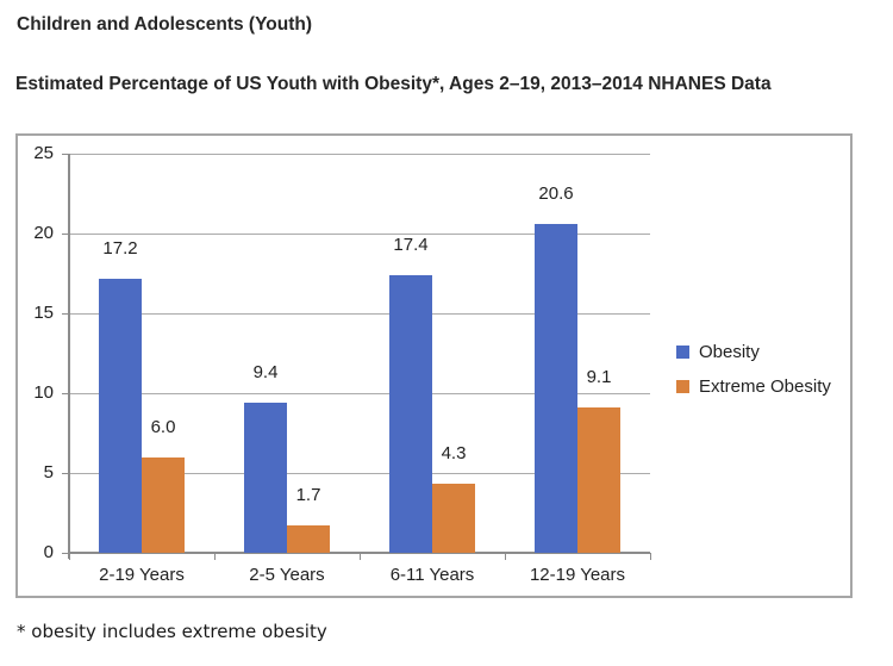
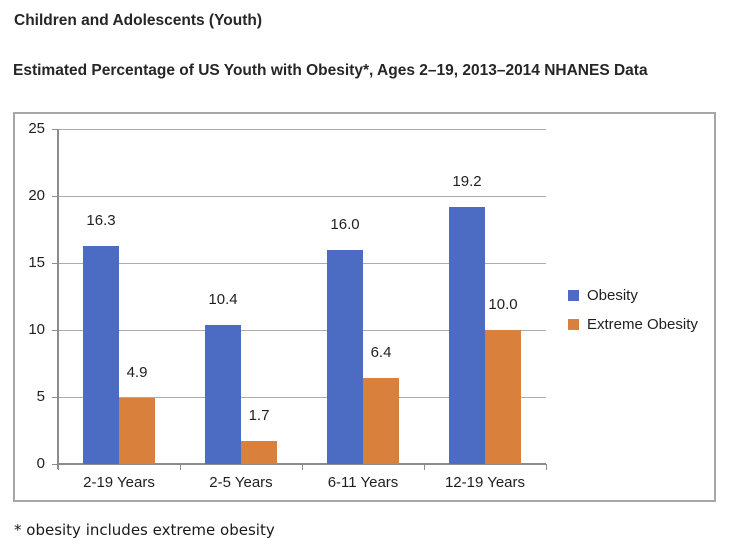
Obesity/2-19 Years: 17.2 -> 16.3
Extreme Obesity/2-19 Years: 6.0 -> 4.9
Obesity/2-5 Years: 9.4 -> 10.4
Obesity/6-11 Years: 17.4 -> 16.0
Extreme Obesity/6-11 Years: 4.3 -> 6.4
Obesity/12-19 Years: 20.6 -> 19.2
Extreme Obesity/12-19 Years: 9.1 -> 10.0
